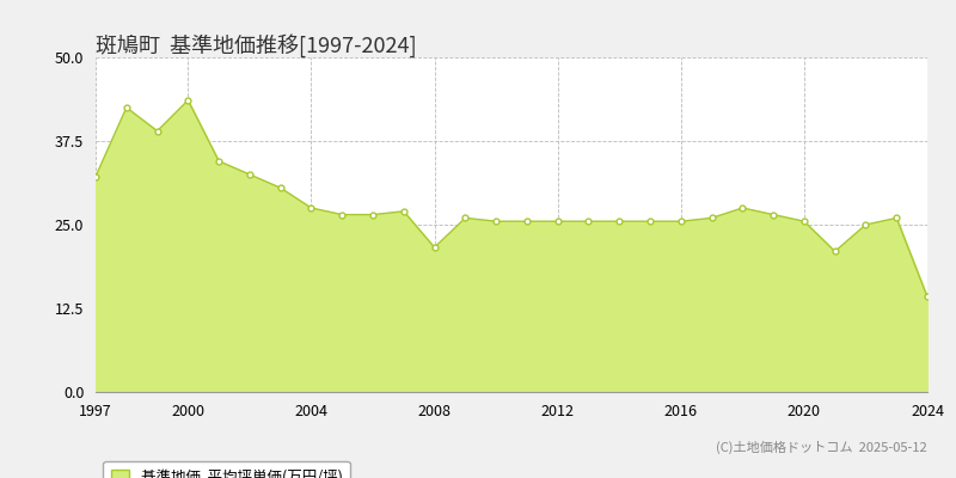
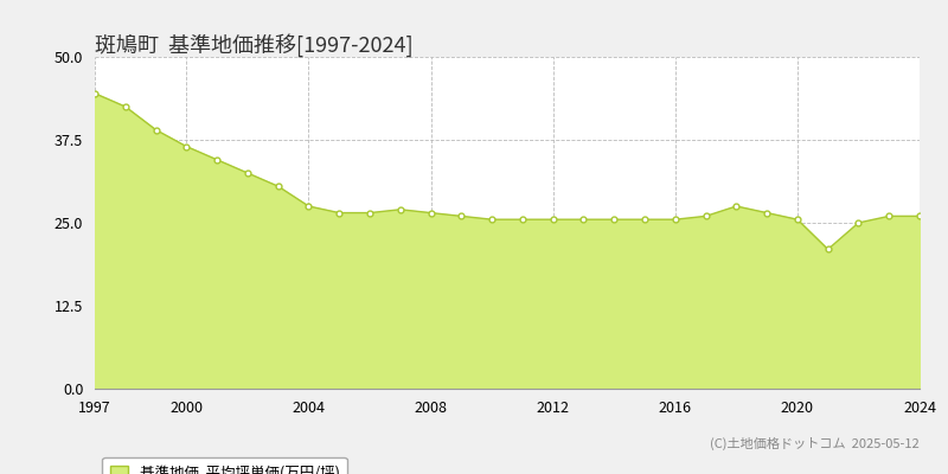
1997: 32.2 -> 44.5
2000: 43.6 -> 36.5
2008: 21.6 -> 26.5
2024: 14.2 -> 26.0
